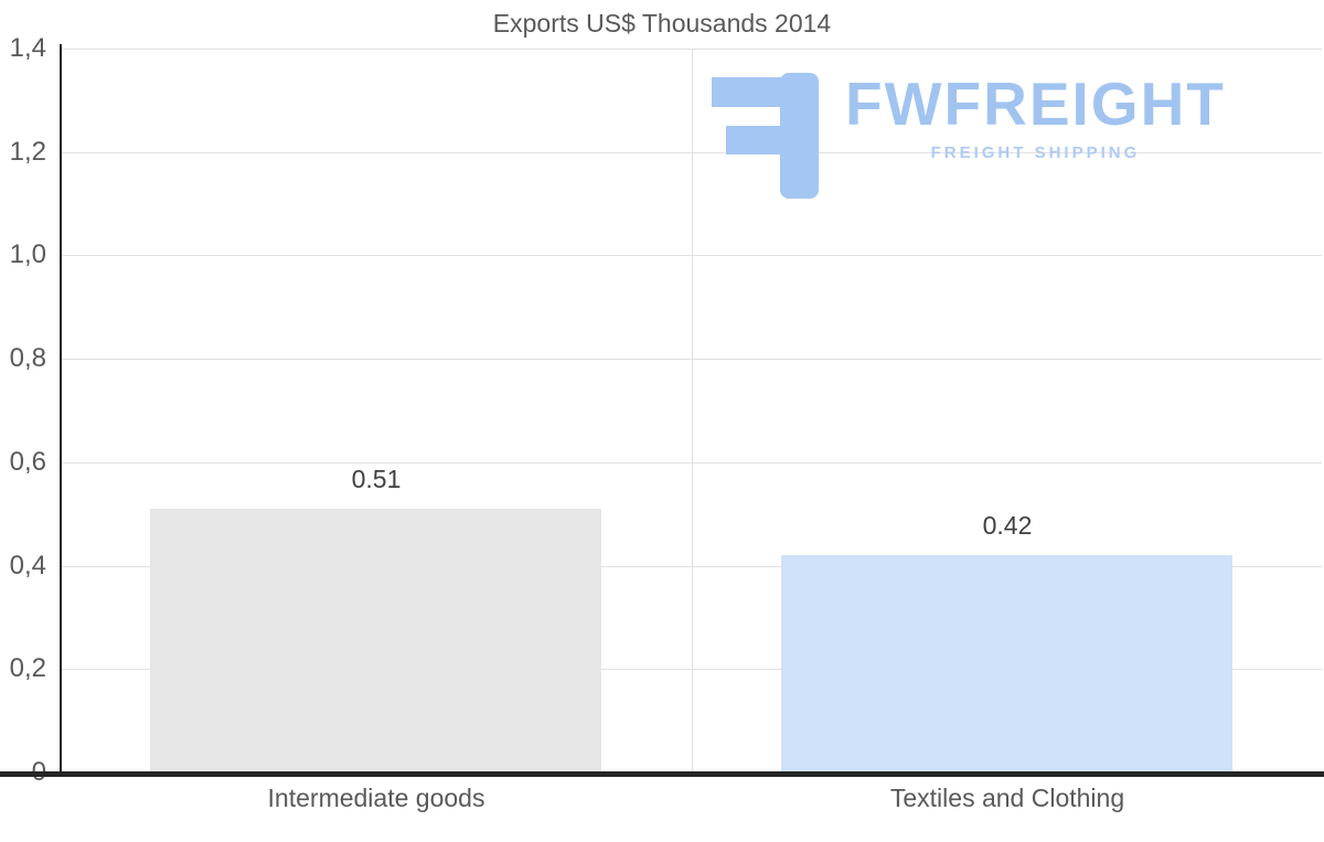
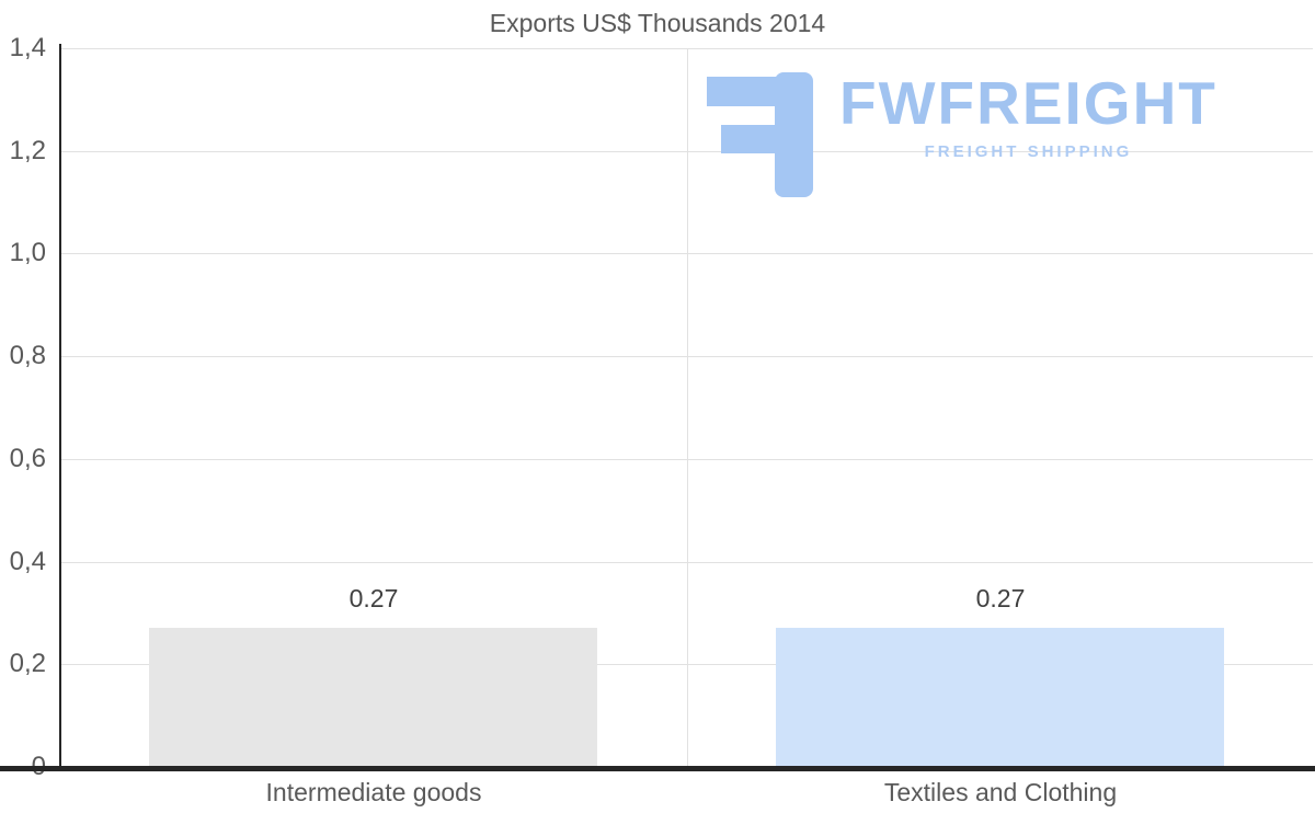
Intermediate goods: 0.51 -> 0.27
Textiles and Clothing: 0.42 -> 0.27
